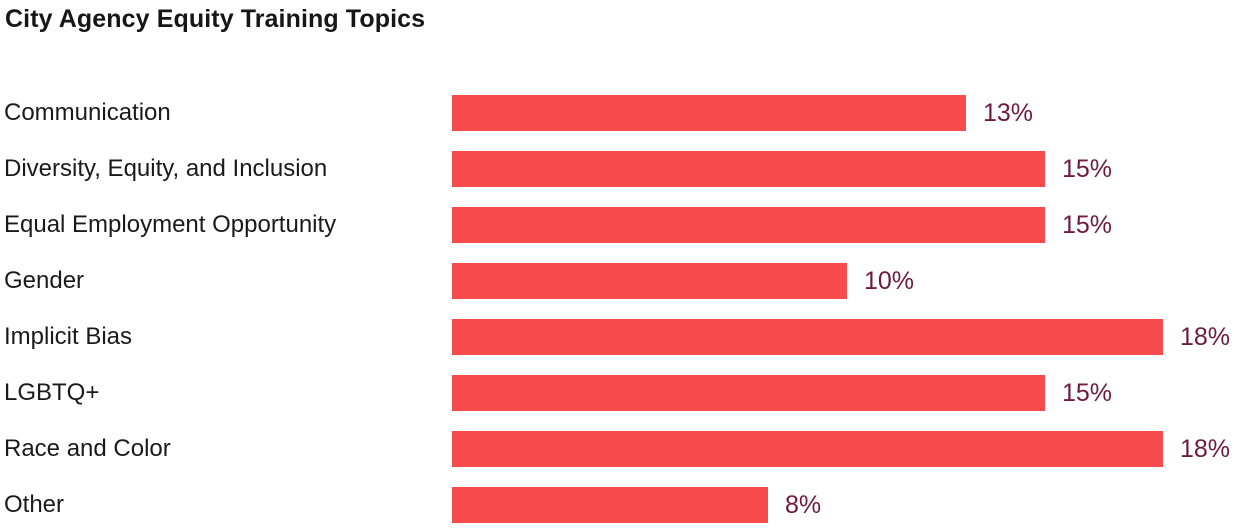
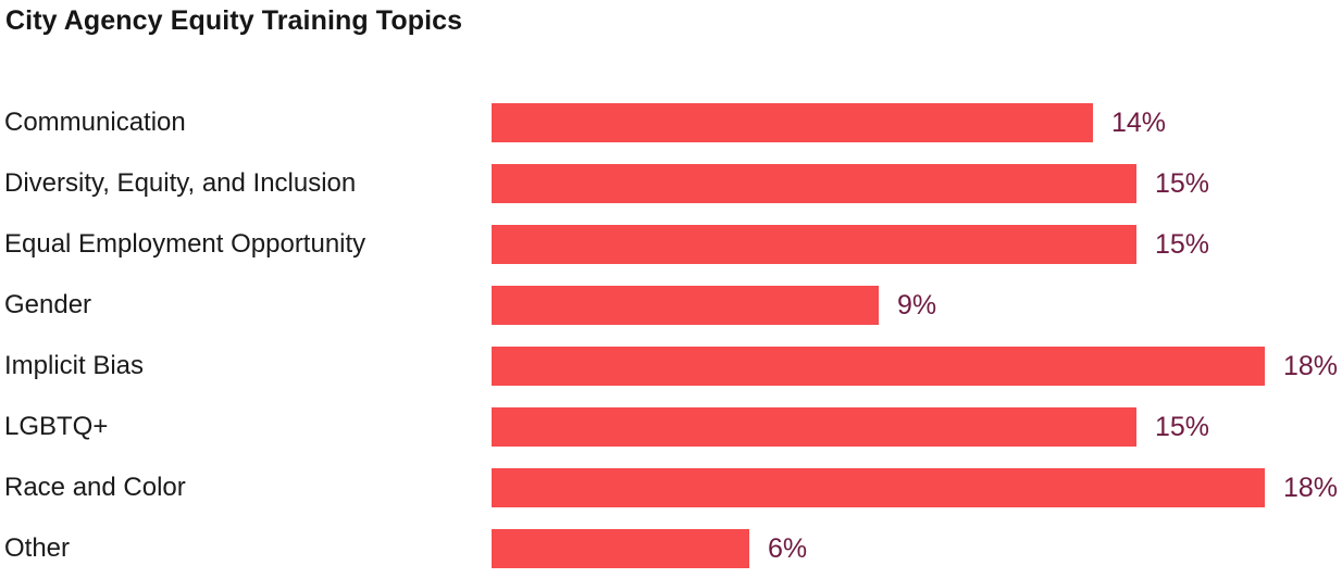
Communication: 13% -> 14%
Gender: 10% -> 9%
Other: 8% -> 6%
